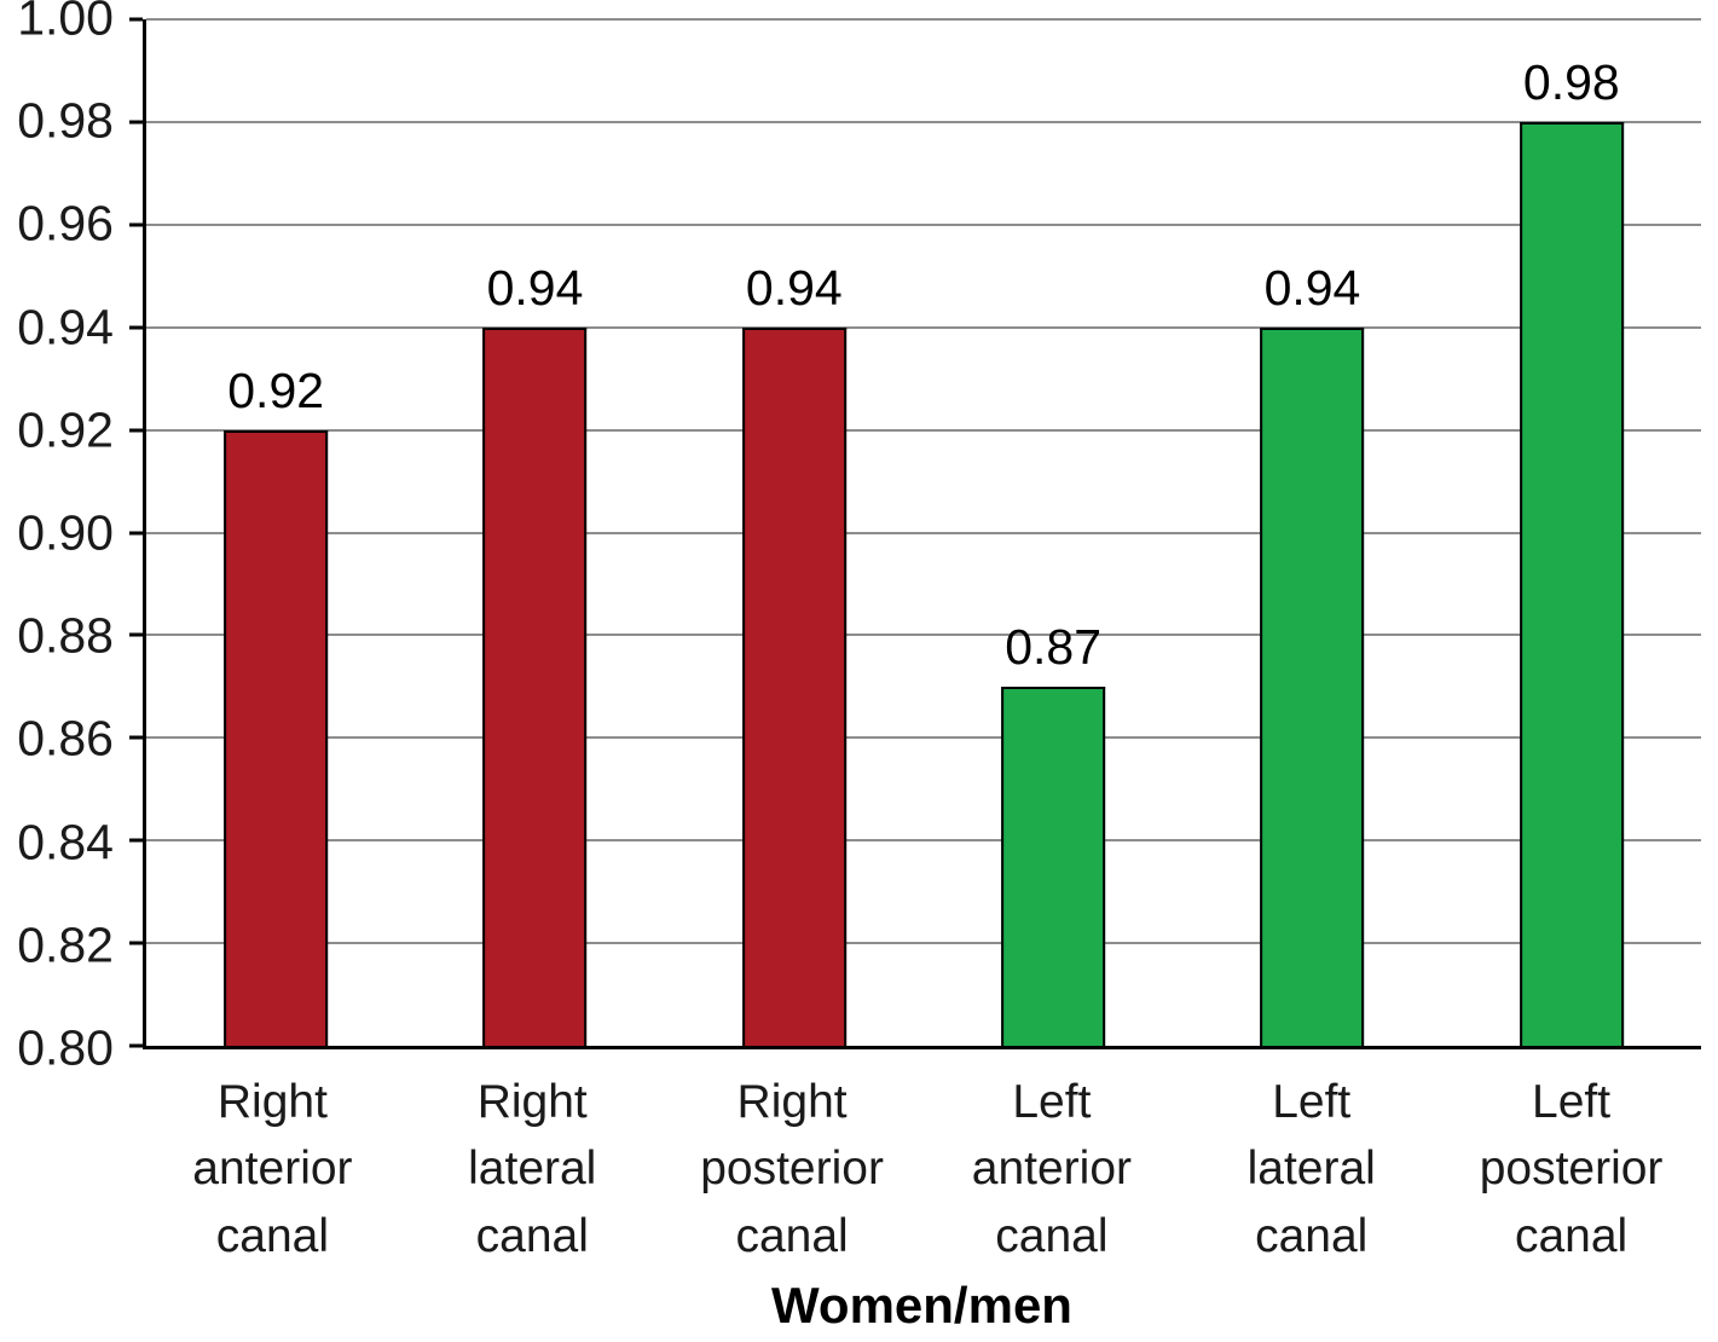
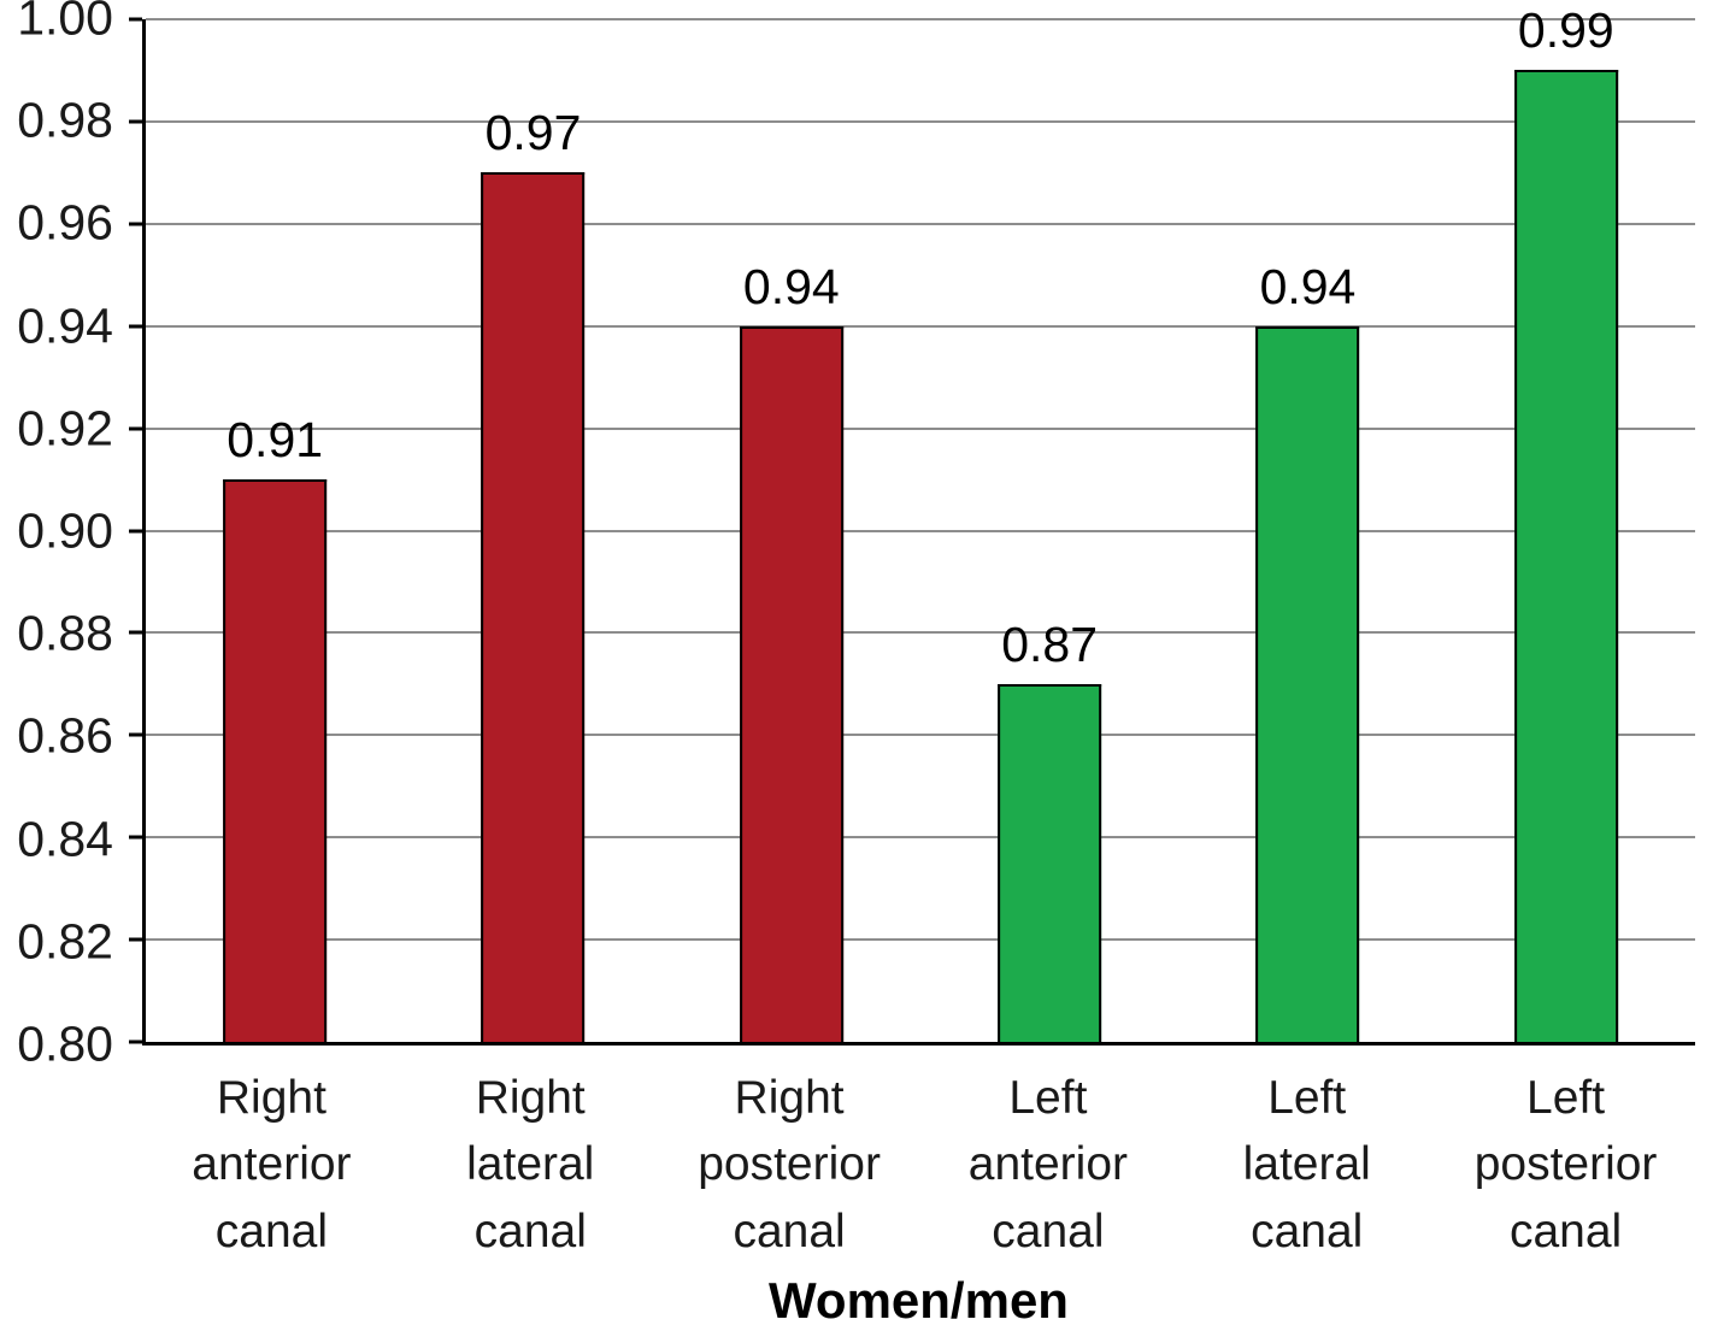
Right anterior canal: 0.92 -> 0.91
Right lateral canal: 0.94 -> 0.97
Left posterior canal: 0.98 -> 0.99
